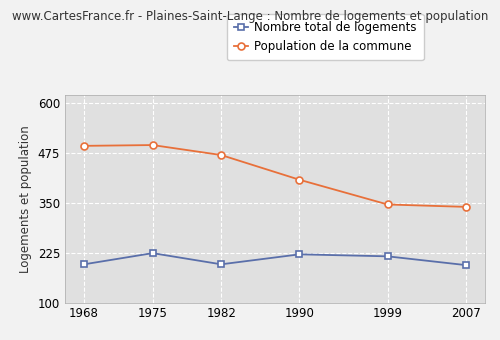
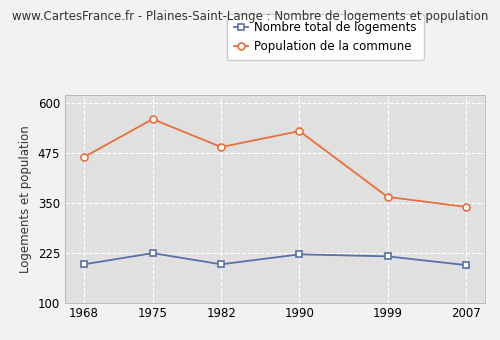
Population de la commune/1968: 493 -> 465
Population de la commune/1975: 495 -> 560
Population de la commune/1982: 470 -> 490
Population de la commune/1990: 408 -> 530
Population de la commune/1999: 346 -> 365
